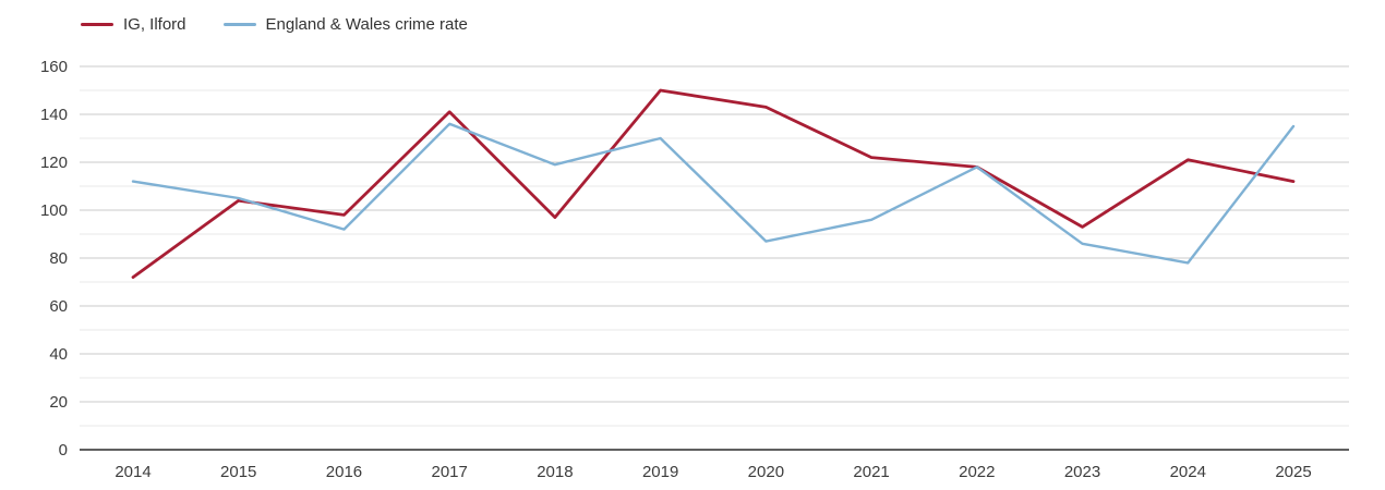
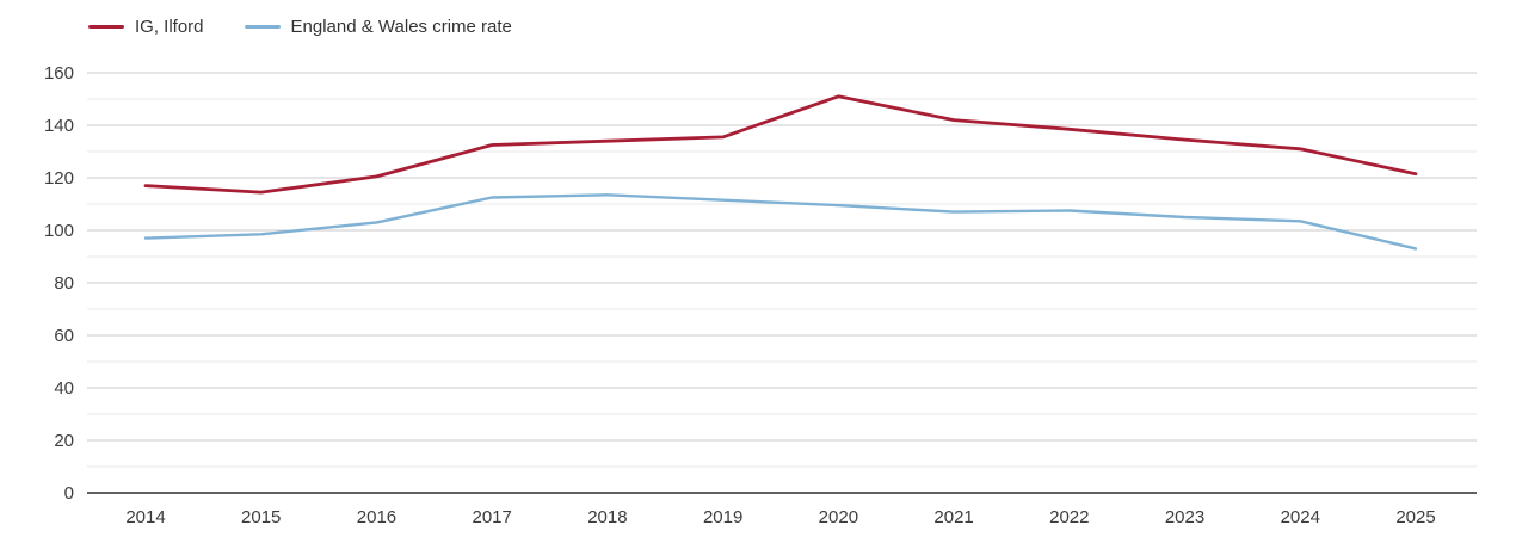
IG, Ilford/2014: 72 -> 117
England & Wales crime rate/2014: 112 -> 97
IG, Ilford/2015: 104 -> 114
England & Wales crime rate/2015: 105 -> 98
IG, Ilford/2016: 98 -> 120
England & Wales crime rate/2016: 92 -> 103
IG, Ilford/2017: 141 -> 132
England & Wales crime rate/2017: 136 -> 112
IG, Ilford/2018: 97 -> 134
England & Wales crime rate/2018: 119 -> 114
IG, Ilford/2019: 150 -> 136
England & Wales crime rate/2019: 130 -> 112
IG, Ilford/2020: 143 -> 151
England & Wales crime rate/2020: 87 -> 110
IG, Ilford/2021: 122 -> 142
England & Wales crime rate/2021: 96 -> 107
IG, Ilford/2022: 118 -> 138
England & Wales crime rate/2022: 118 -> 108
IG, Ilford/2023: 93 -> 134
England & Wales crime rate/2023: 86 -> 105
IG, Ilford/2024: 121 -> 131
England & Wales crime rate/2024: 78 -> 104
IG, Ilford/2025: 112 -> 122
England & Wales crime rate/2025: 135 -> 93
